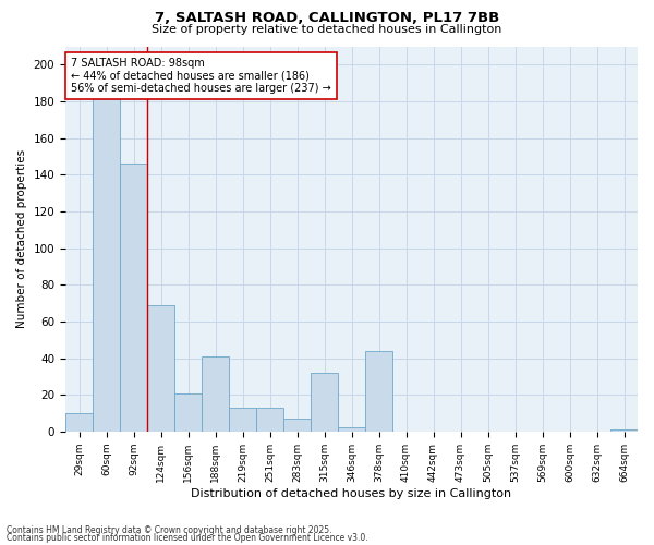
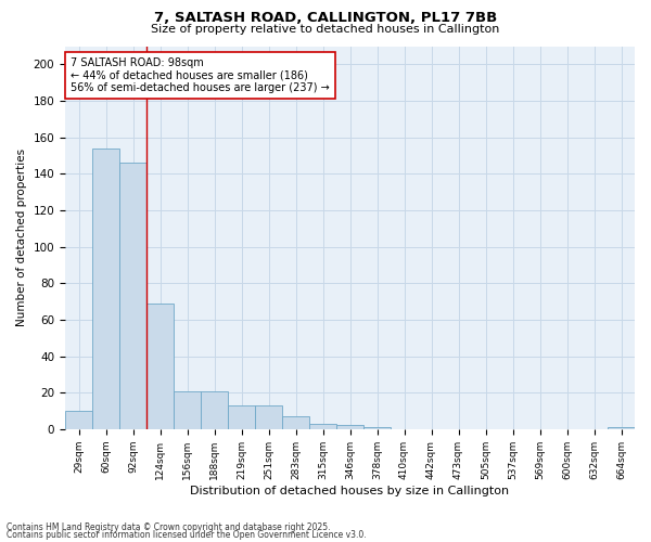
60sqm: 182 -> 154
188sqm: 41 -> 21
315sqm: 32 -> 3
378sqm: 44 -> 1
